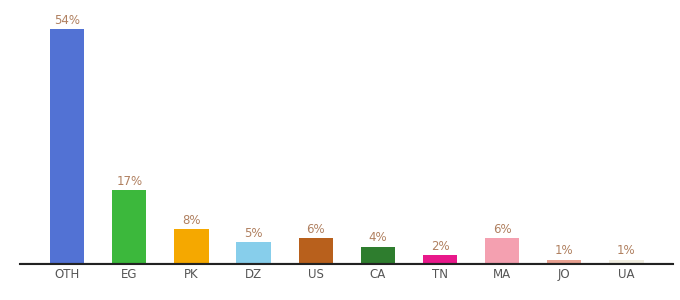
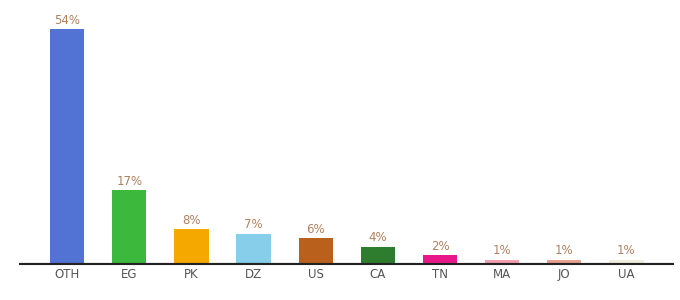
DZ: 5% -> 7%
MA: 6% -> 1%
